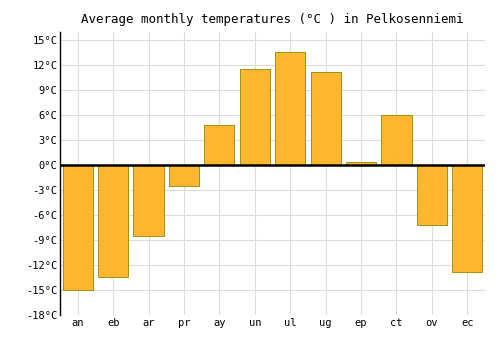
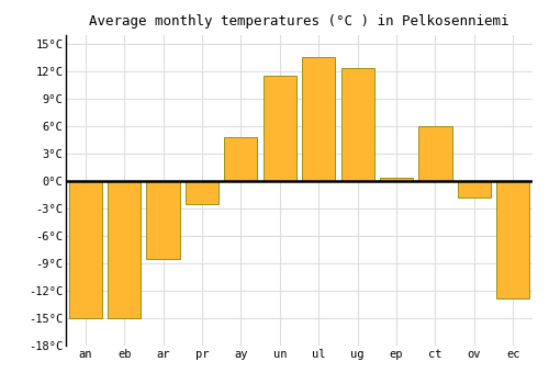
eb: -13.5°C -> -15.0°C
ug: 11.2°C -> 12.4°C
ov: -7.2°C -> -1.8°C
